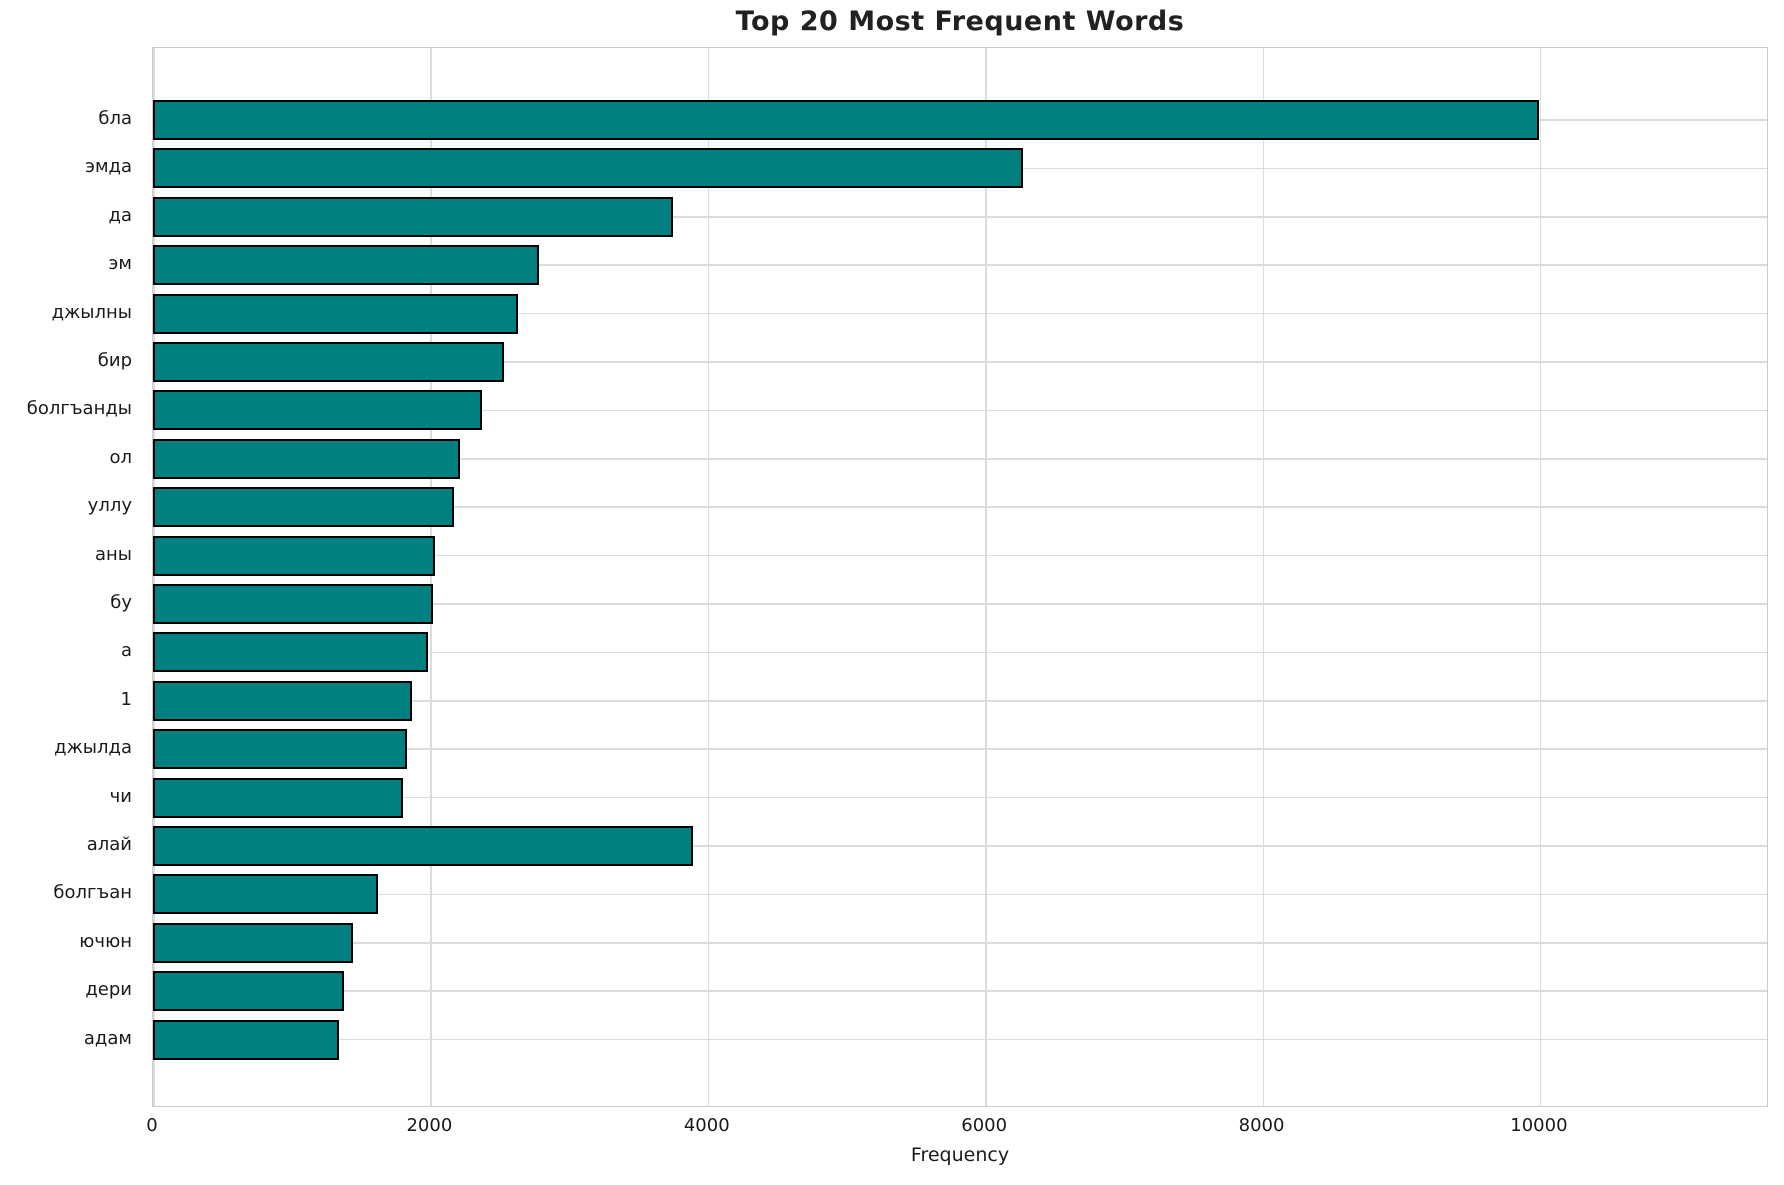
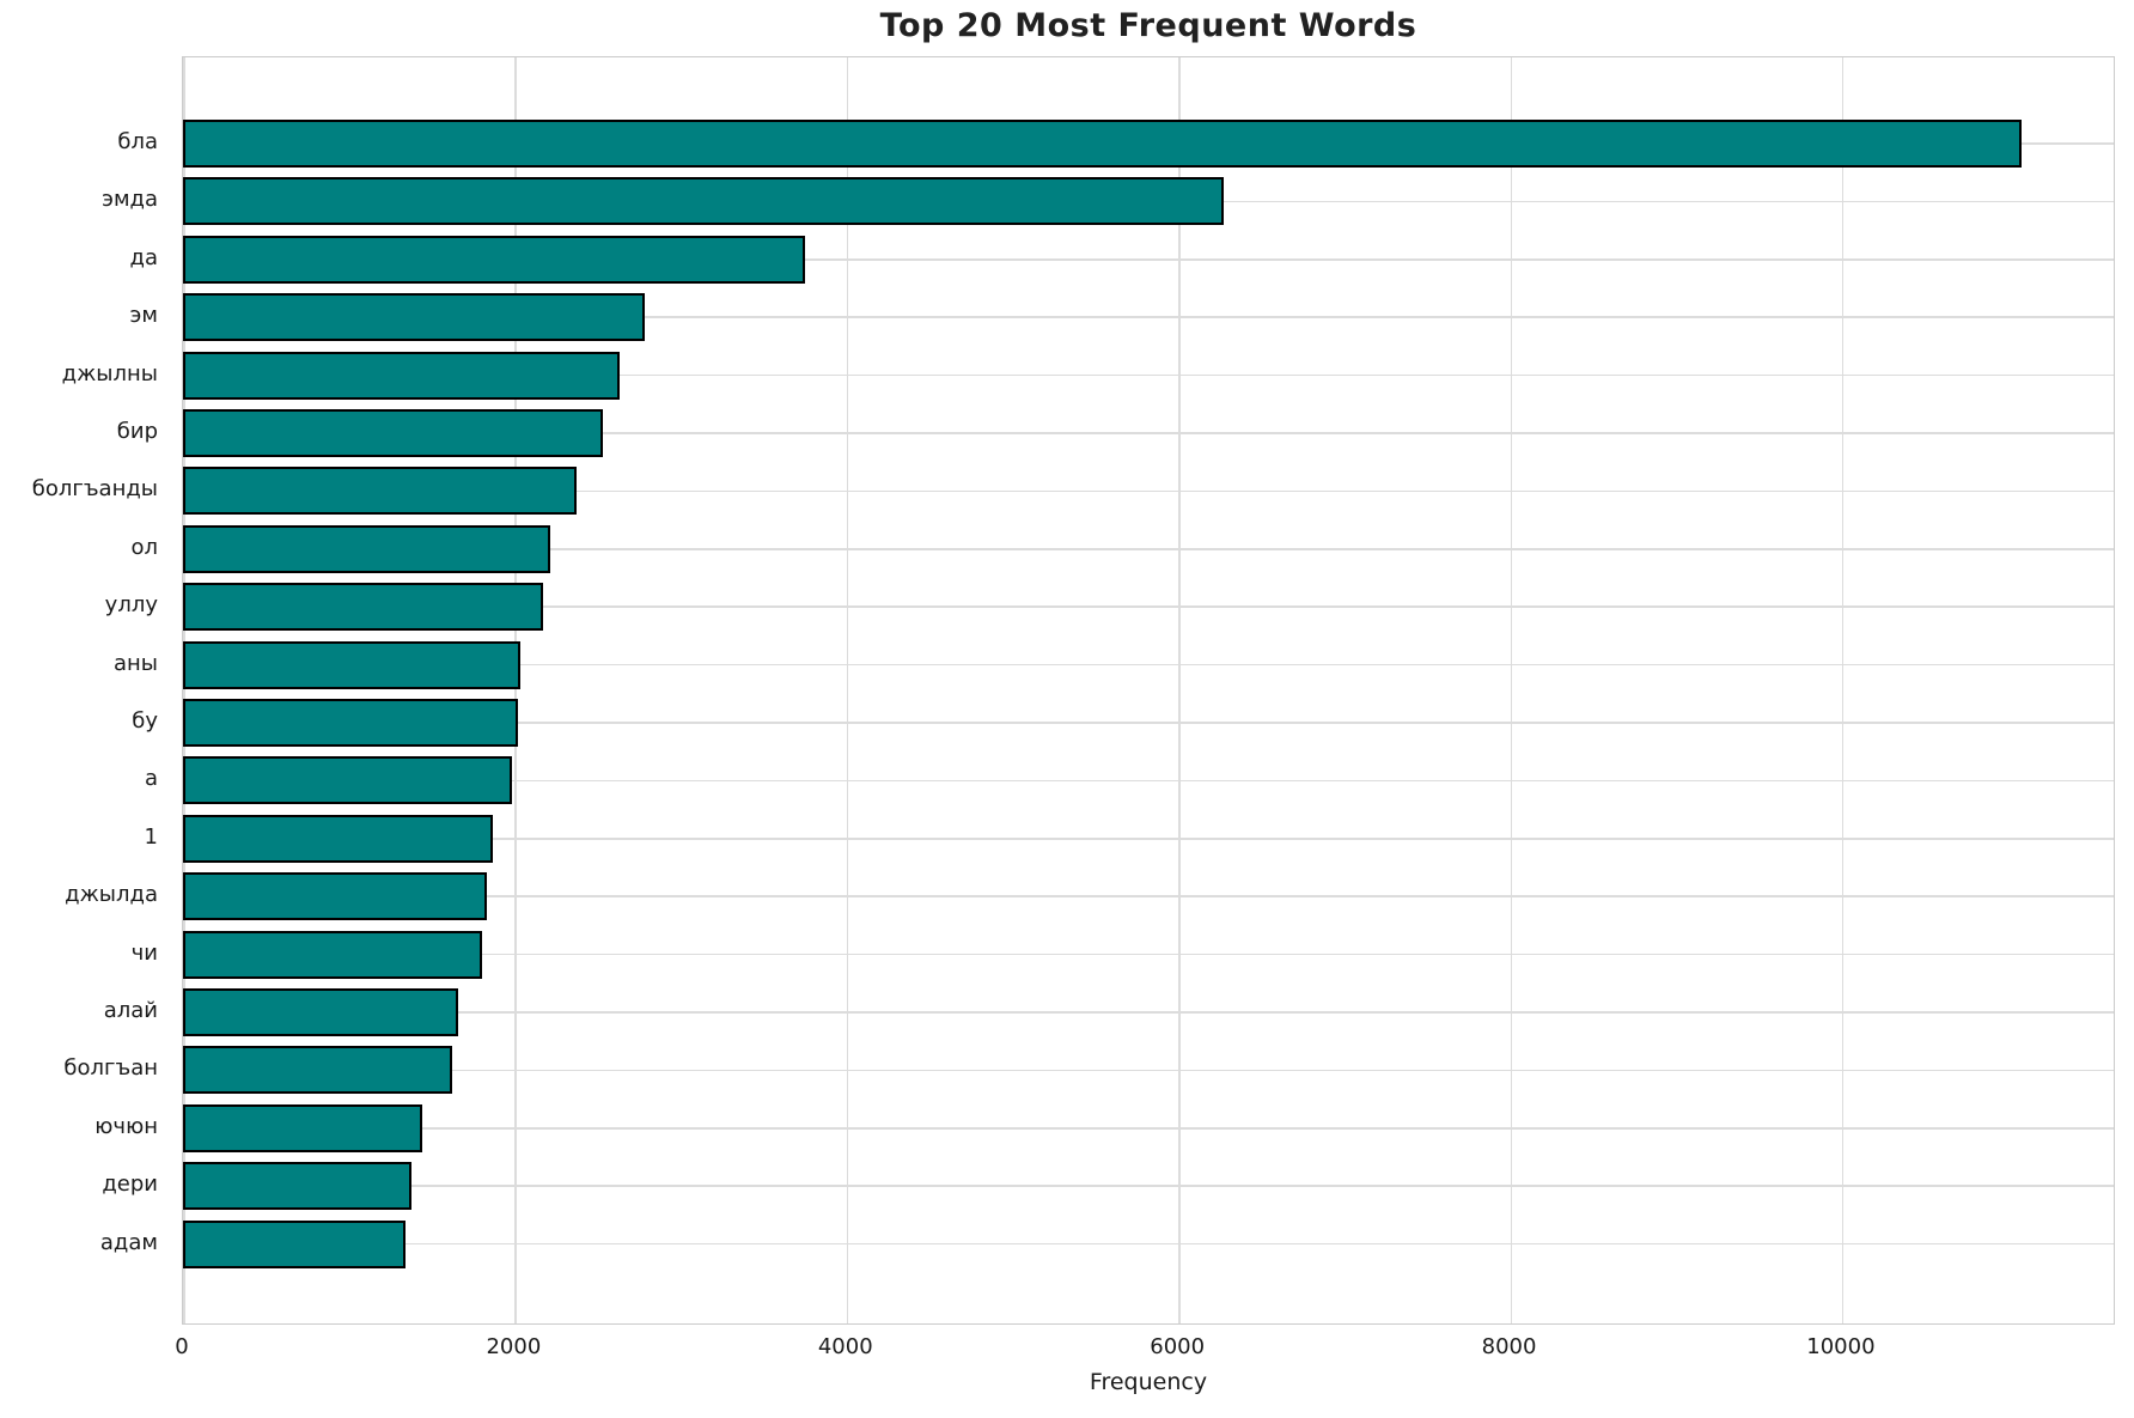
бла: 9990 -> 11080
алай: 3890 -> 1660
